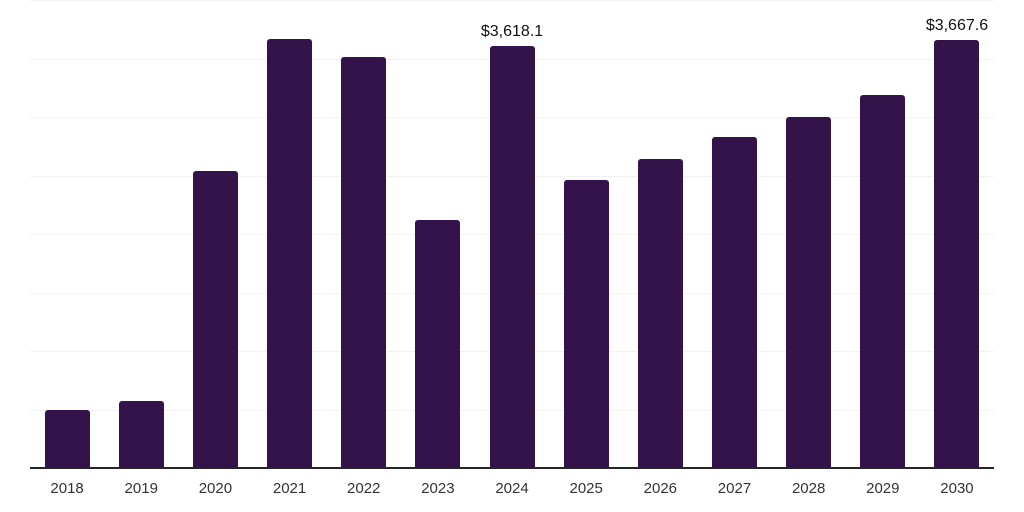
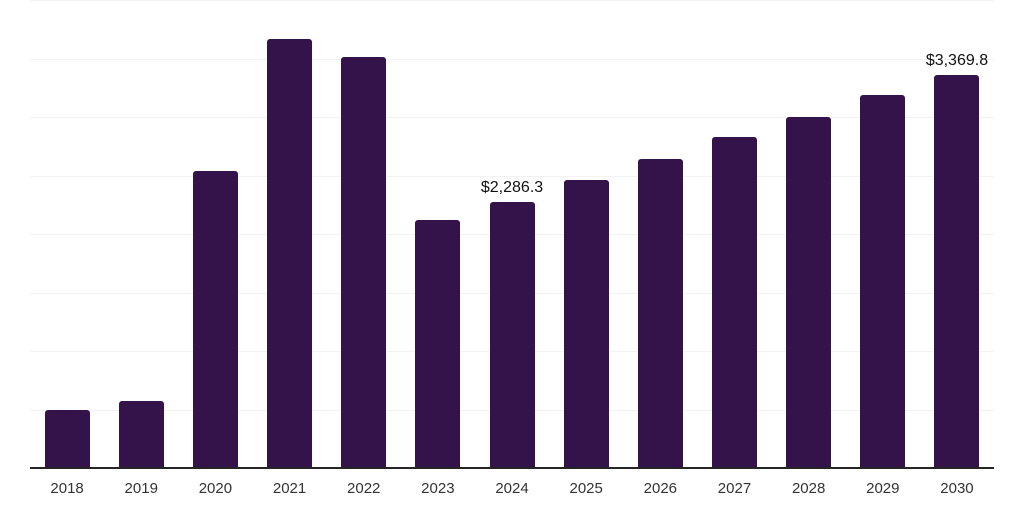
2024: $3,618.1 -> $2,286.3
2030: $3,667.6 -> $3,369.8
